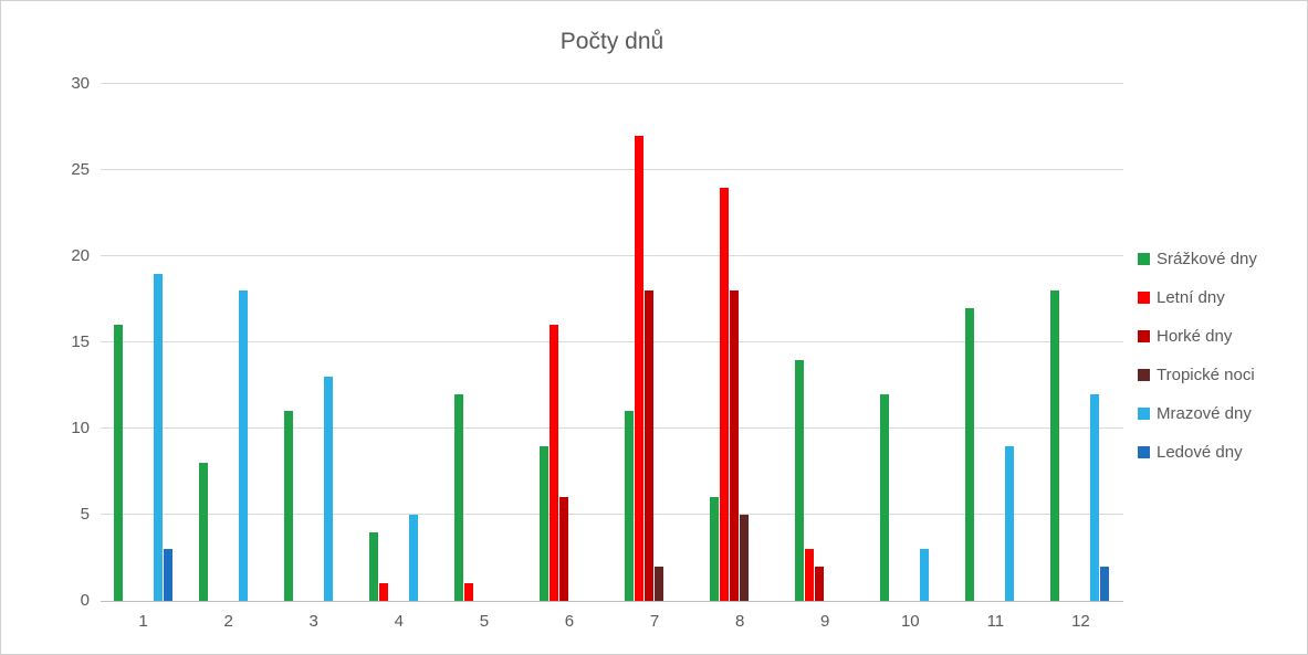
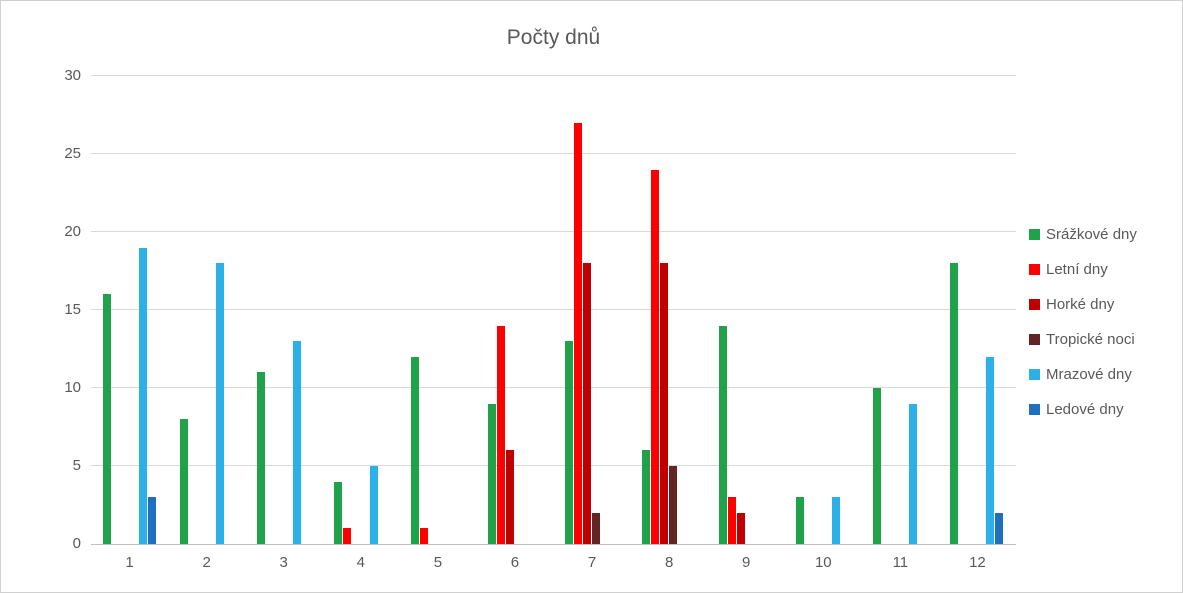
Letní dny/6: 16 -> 14
Srážkové dny/7: 11 -> 13
Srážkové dny/10: 12 -> 3
Srážkové dny/11: 17 -> 10
